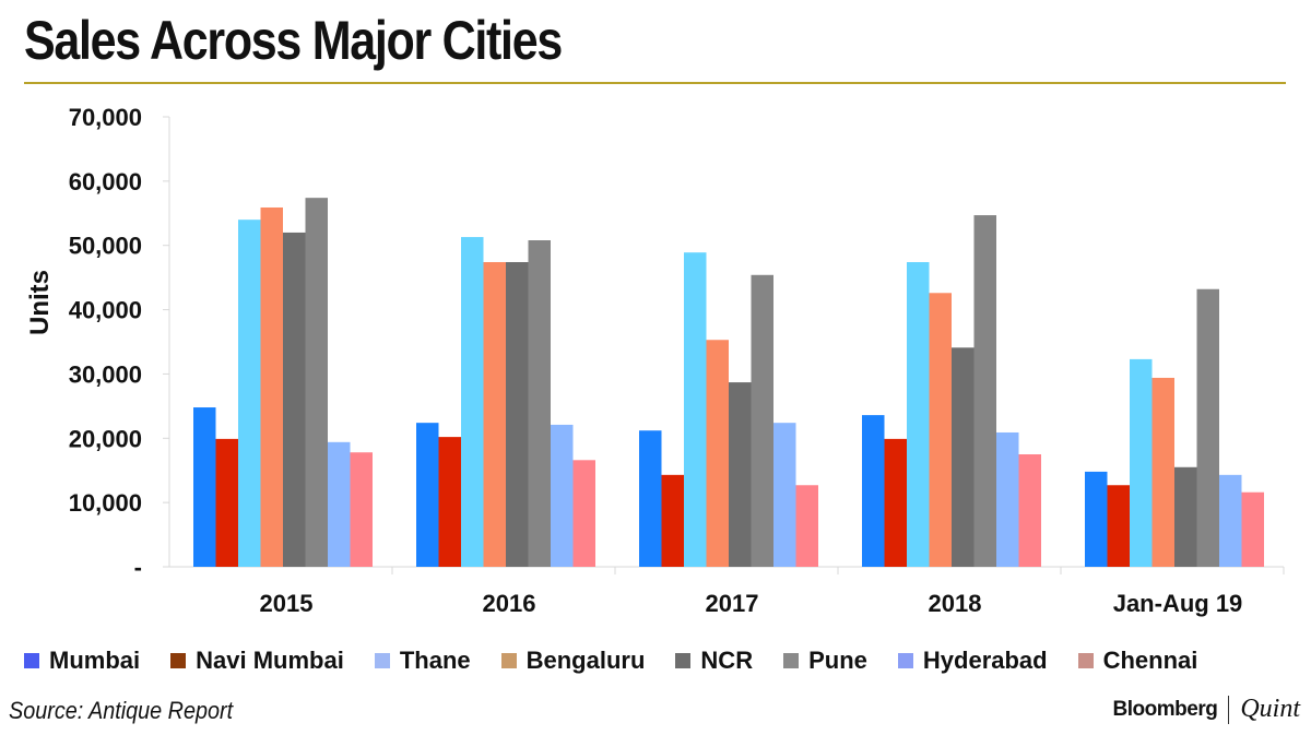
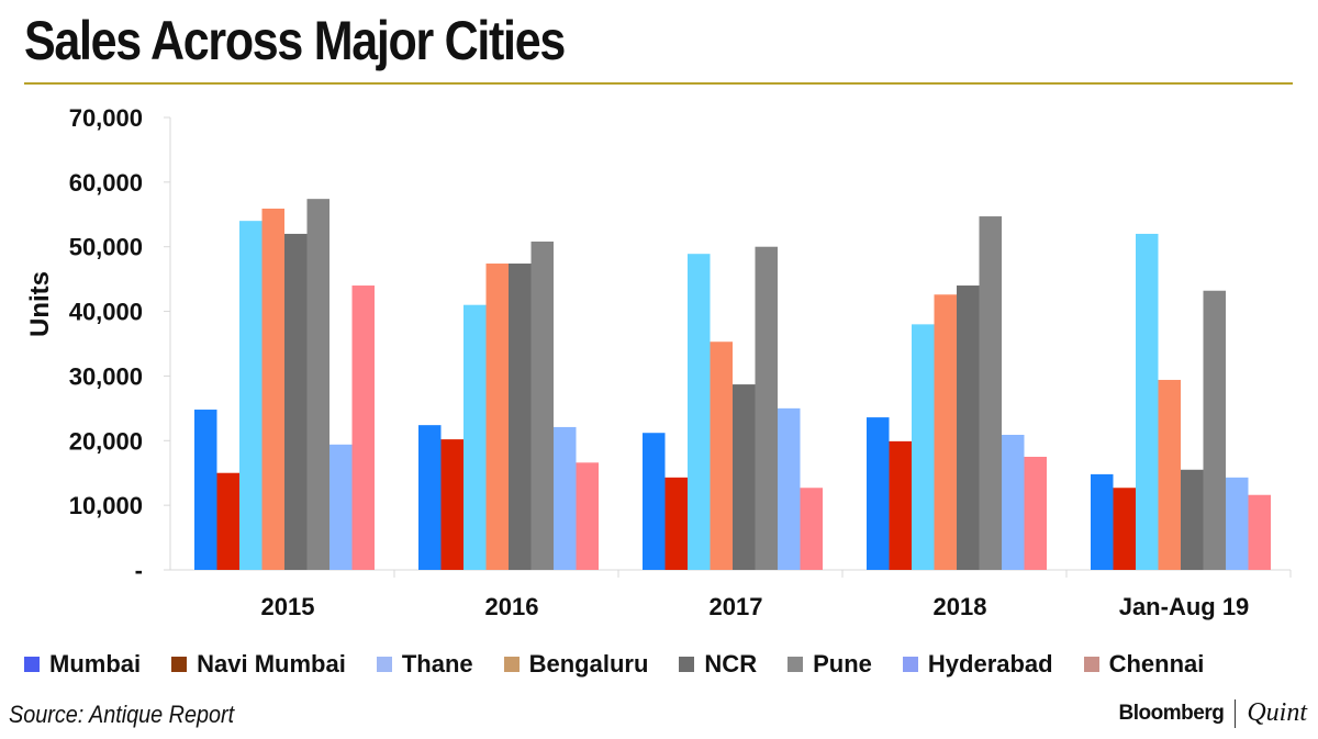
Navi Mumbai/2015: 20000 -> 15000
Chennai/2015: 18000 -> 44000
Thane/2016: 51000 -> 41000
Pune/2017: 45000 -> 50000
Hyderabad/2017: 22000 -> 25000
Thane/2018: 47000 -> 38000
NCR/2018: 34000 -> 44000
Thane/Jan-Aug 19: 32000 -> 52000
